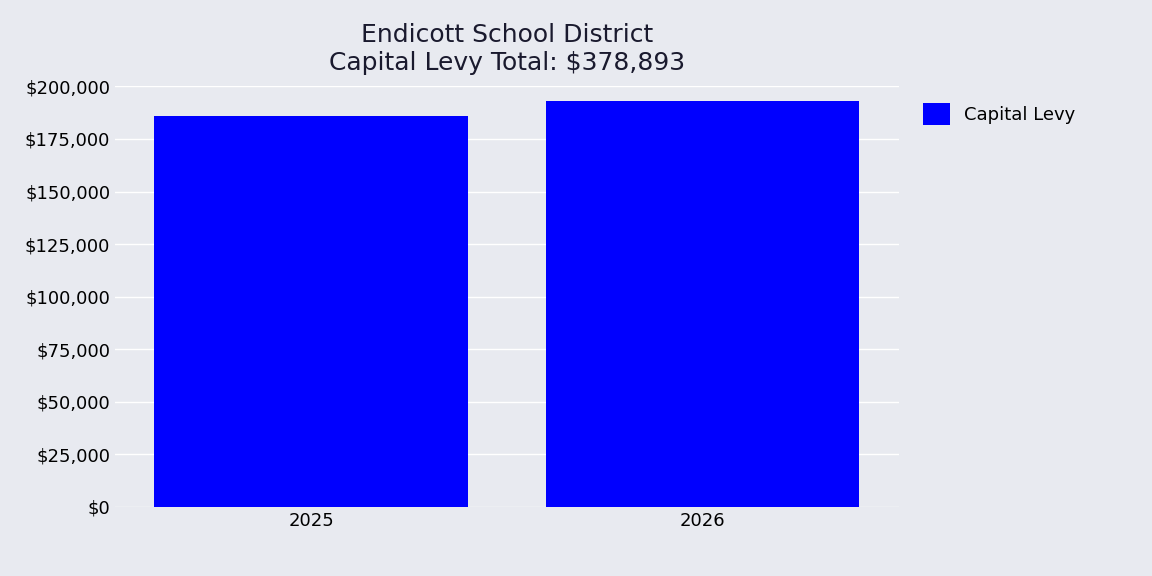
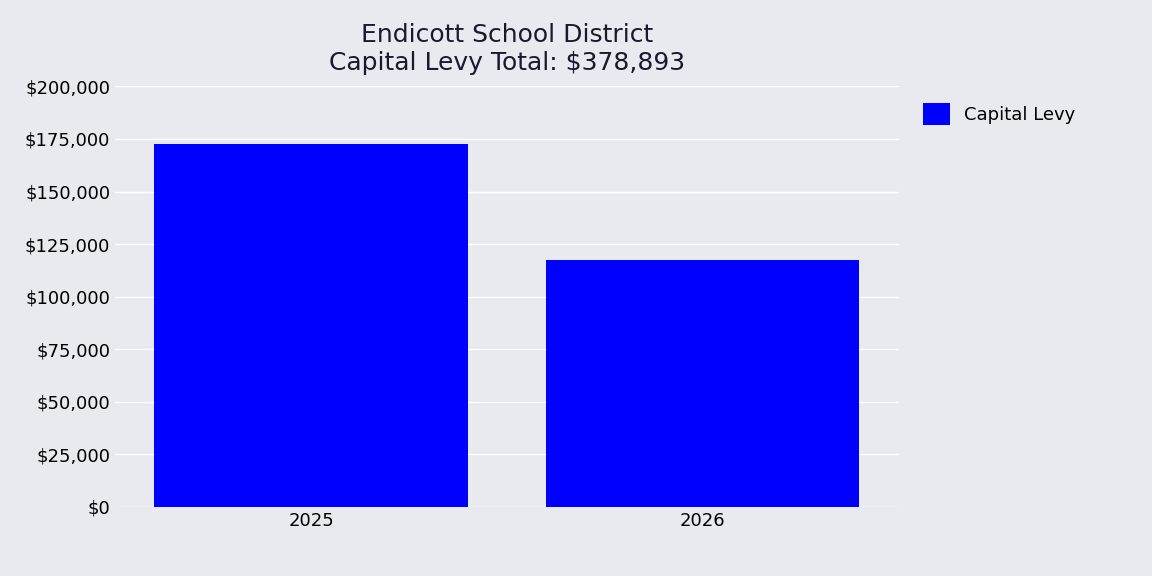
2025: $186,000 -> $172,500
2026: $192,900 -> $117,500
